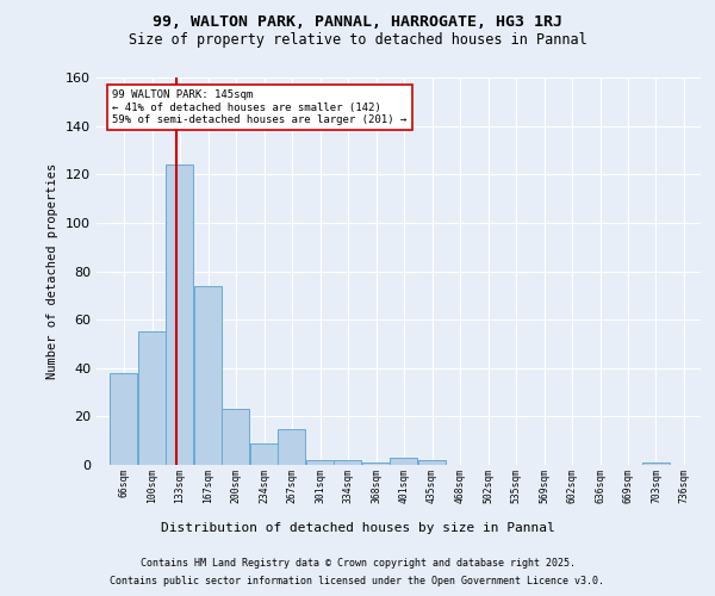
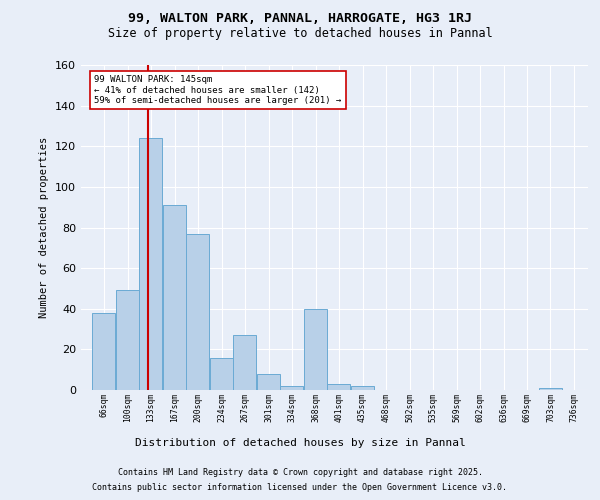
100sqm: 55 -> 49
167sqm: 74 -> 91
200sqm: 23 -> 77
234sqm: 9 -> 16
267sqm: 15 -> 27
301sqm: 2 -> 8
368sqm: 1 -> 40
